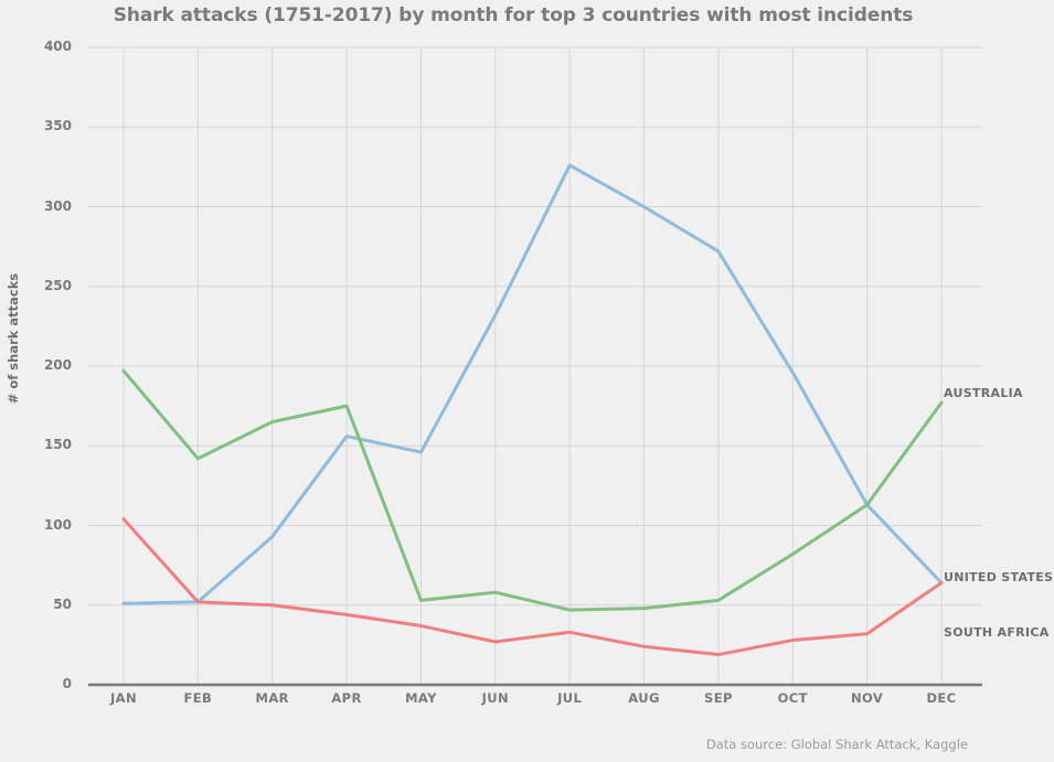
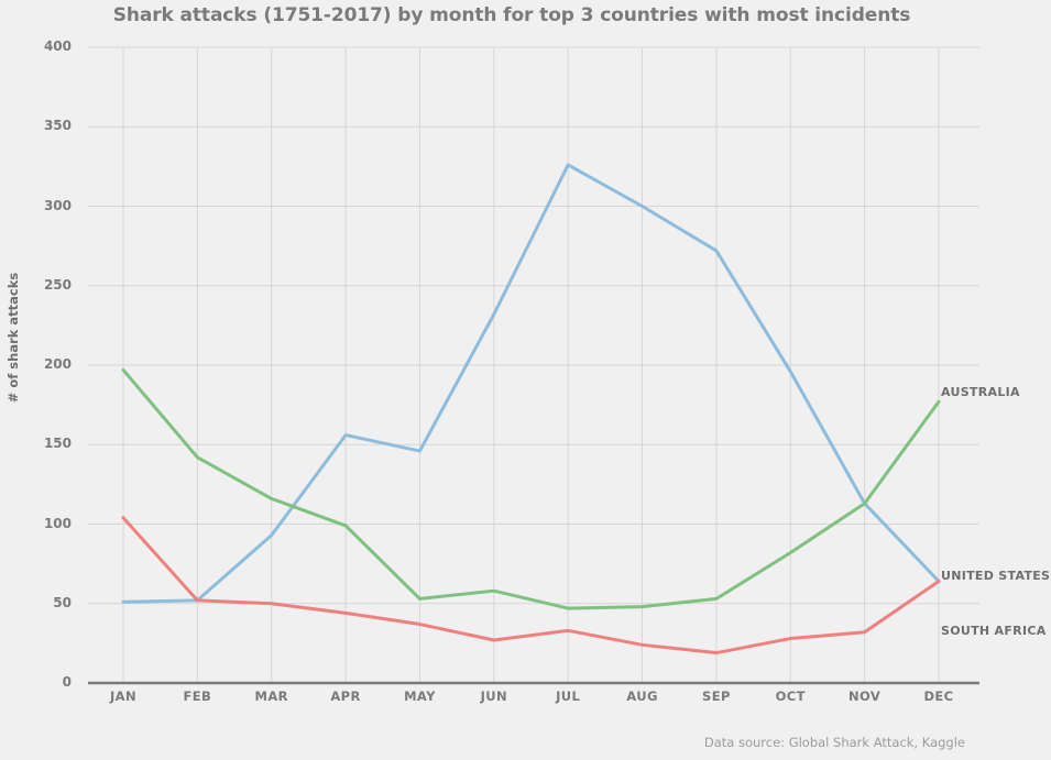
AUSTRALIA/MAR: 165 -> 116
AUSTRALIA/APR: 175 -> 99
